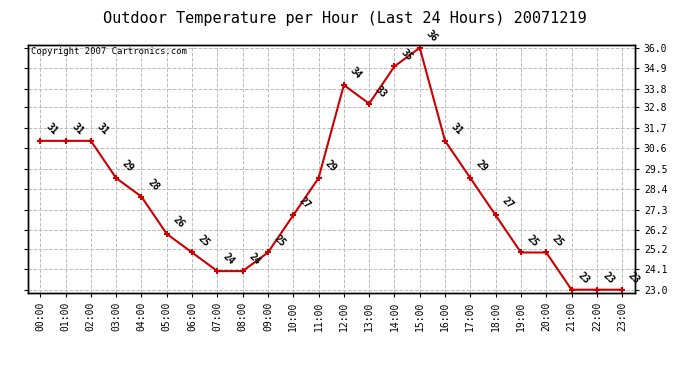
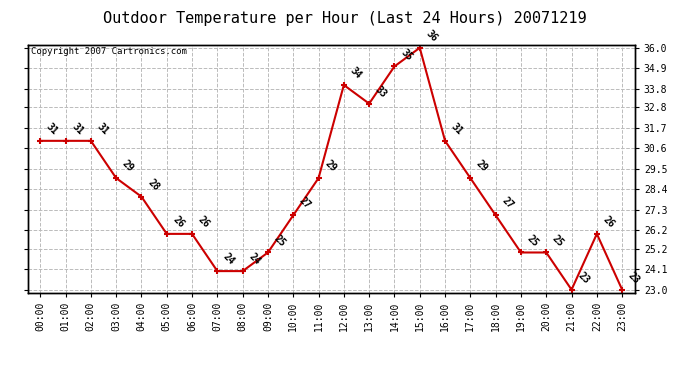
06:00: 25 -> 26
22:00: 23 -> 26
